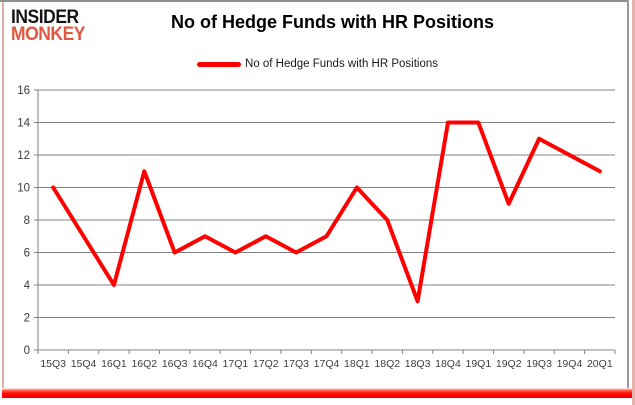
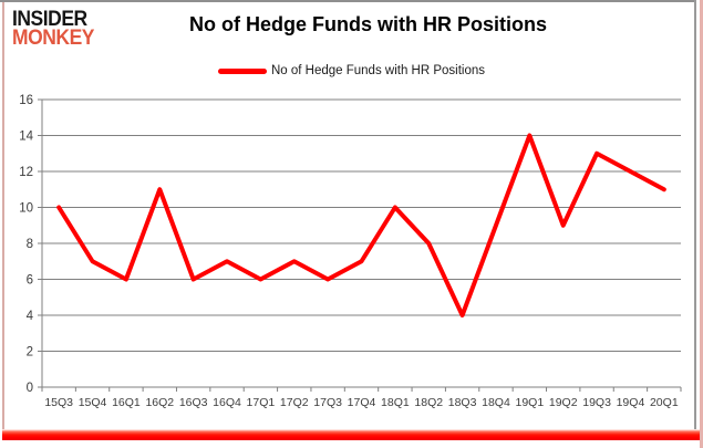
16Q1: 4 -> 6
18Q3: 3 -> 4
18Q4: 14 -> 9
